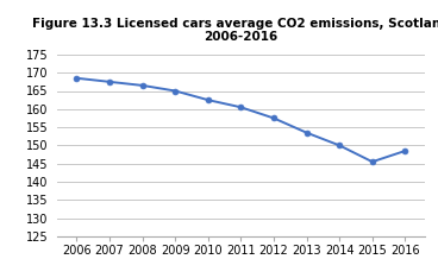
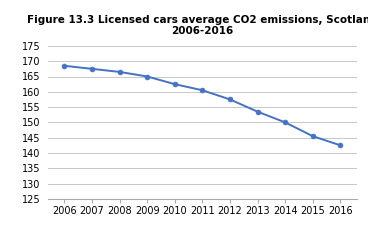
2016: 148.5 -> 142.5
